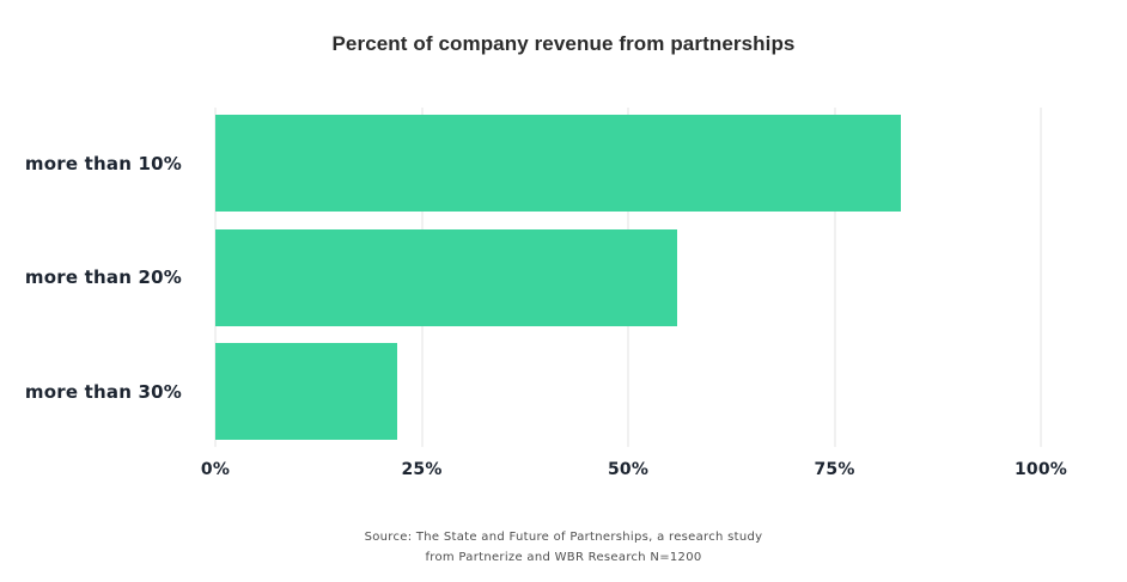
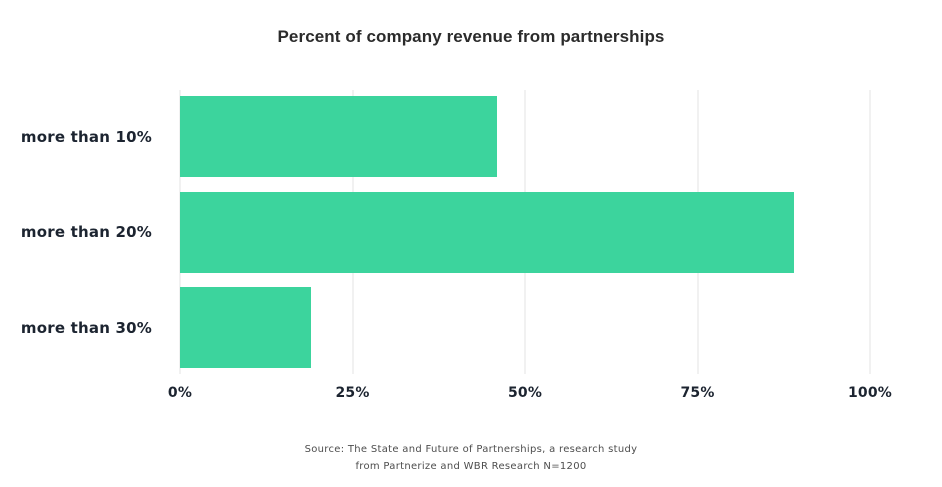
more than 10%: 83% -> 46%
more than 20%: 56% -> 89%
more than 30%: 22% -> 19%
